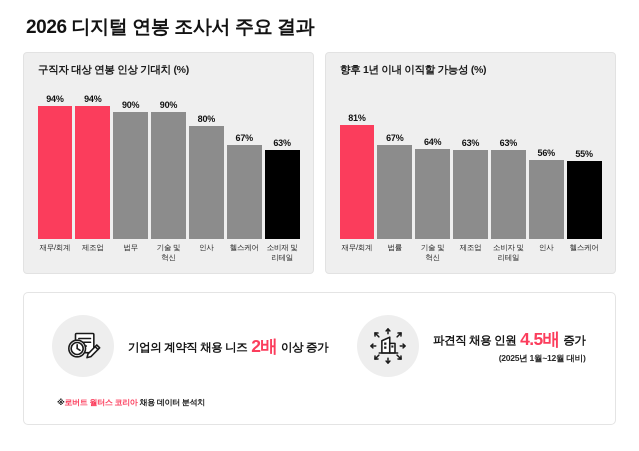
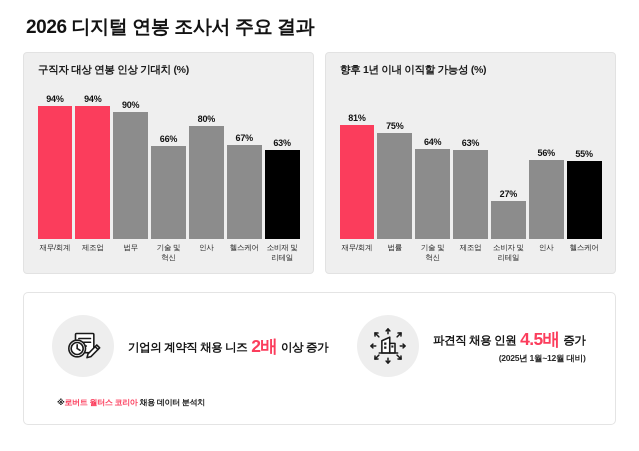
구직자 대상 연봉 인상 기대치 (%)/기술 및 혁신: 90% -> 66%
향후 1년 이내 이직할 가능성 (%)/법률: 67% -> 75%
향후 1년 이내 이직할 가능성 (%)/소비자 및 리테일: 63% -> 27%
